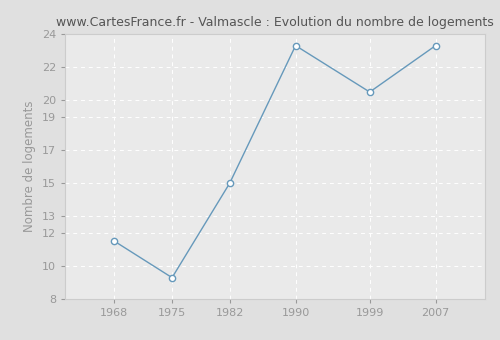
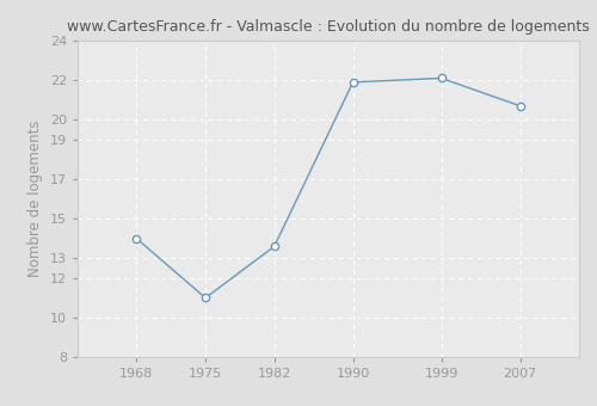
1968: 11.5 -> 14.0
1975: 9.3 -> 11.0
1982: 15.0 -> 13.6
1990: 23.3 -> 21.9
1999: 20.5 -> 22.1
2007: 23.3 -> 20.7
